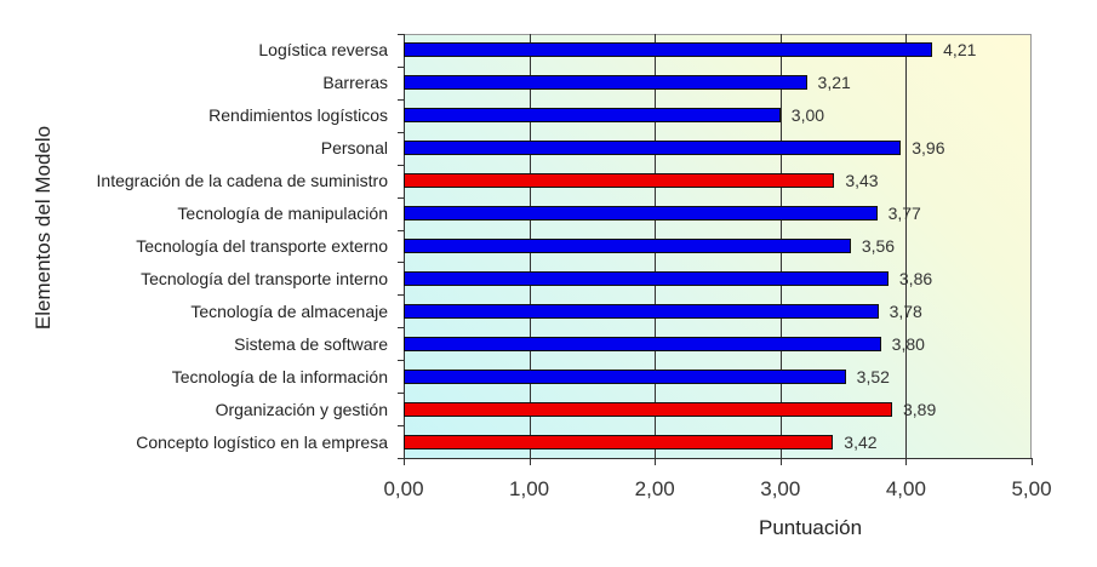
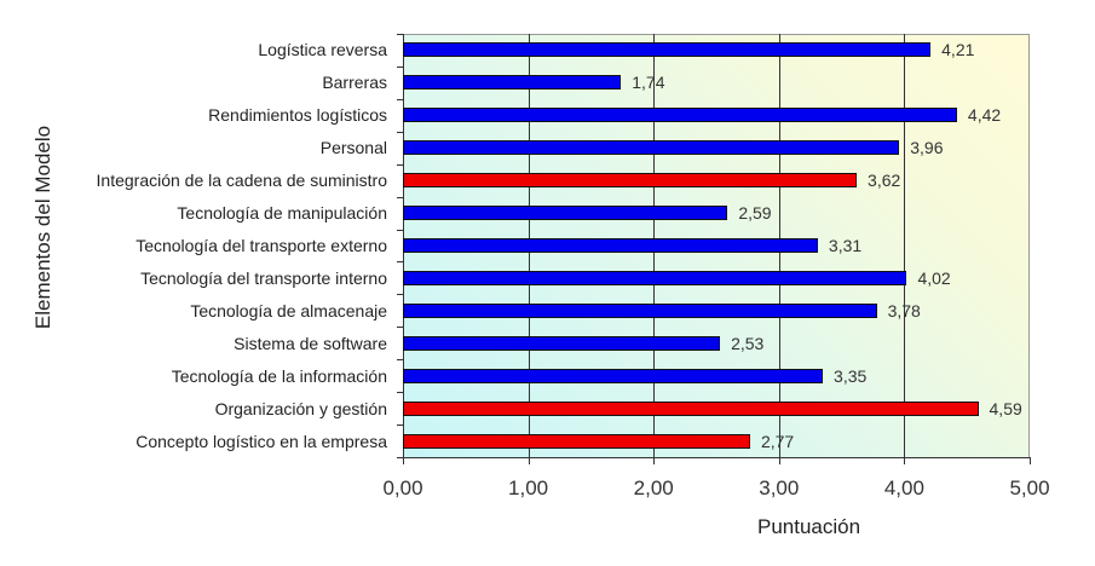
Barreras: 3,21 -> 1,74
Rendimientos logísticos: 3,00 -> 4,42
Integración de la cadena de suministro: 3,43 -> 3,62
Tecnología de manipulación: 3,77 -> 2,59
Tecnología del transporte externo: 3,56 -> 3,31
Tecnología del transporte interno: 3,86 -> 4,02
Sistema de software: 3,80 -> 2,53
Tecnología de la información: 3,52 -> 3,35
Organización y gestión: 3,89 -> 4,59
Concepto logístico en la empresa: 3,42 -> 2,77
